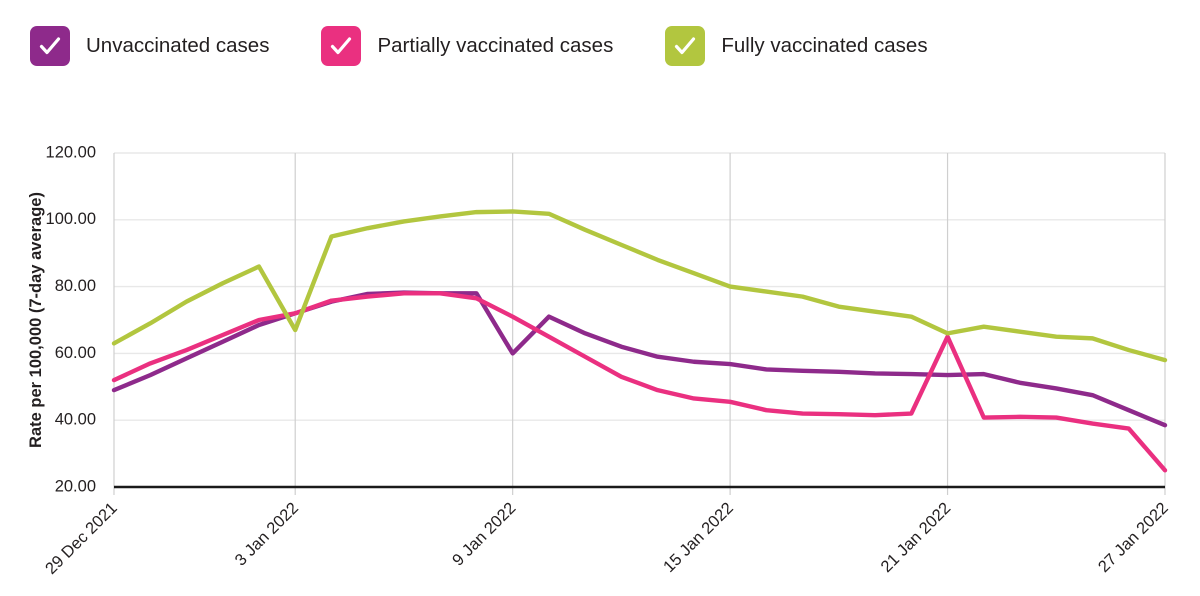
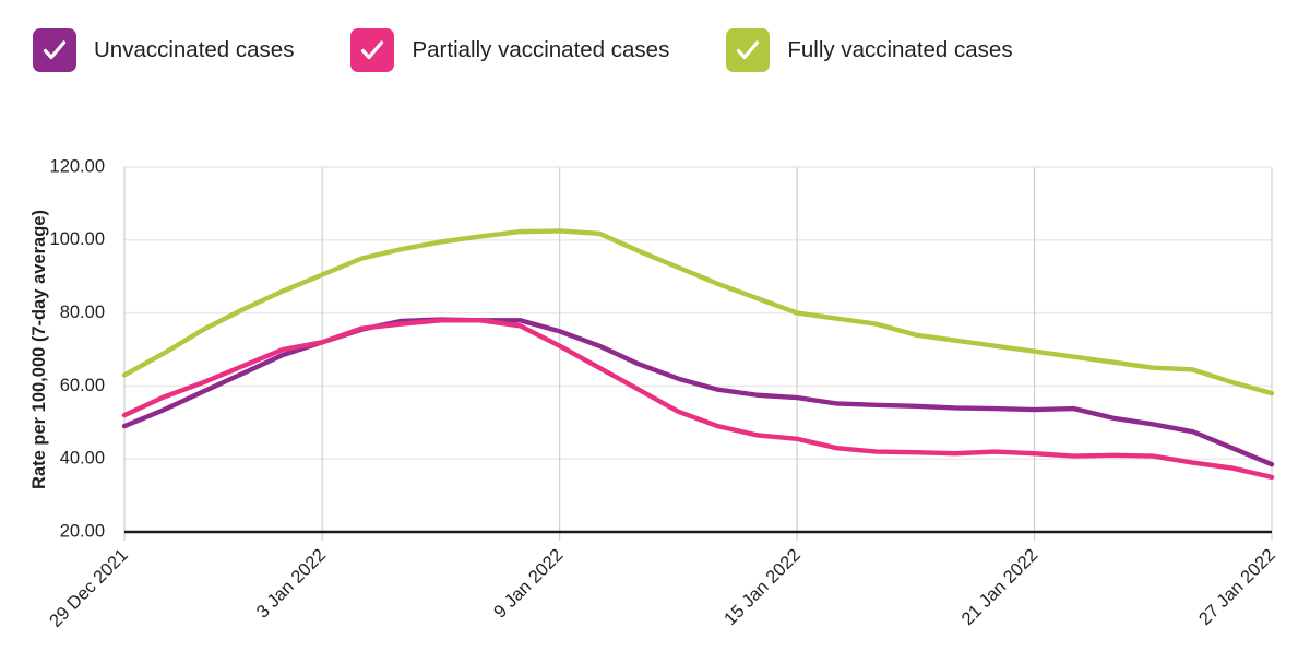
Fully vaccinated cases/3 Jan 2022: 67 -> 90
Unvaccinated cases/9 Jan 2022: 60 -> 75
Partially vaccinated cases/21 Jan 2022: 65 -> 42
Fully vaccinated cases/21 Jan 2022: 66 -> 70
Partially vaccinated cases/27 Jan 2022: 25 -> 35
